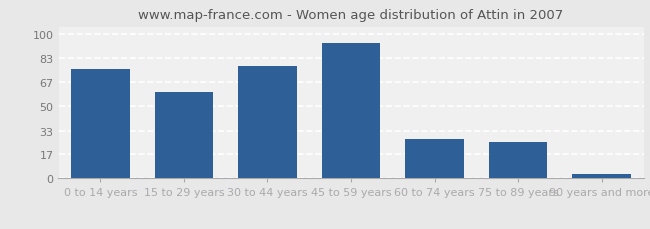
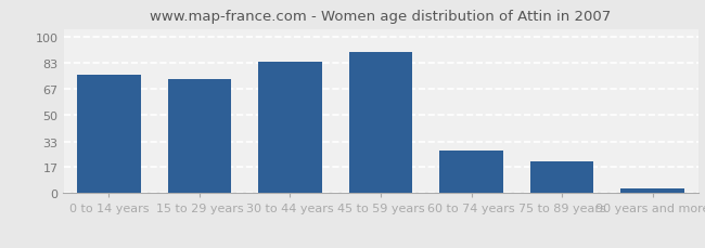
15 to 29 years: 60 -> 73
30 to 44 years: 78 -> 84
45 to 59 years: 94 -> 90
75 to 89 years: 25 -> 20
